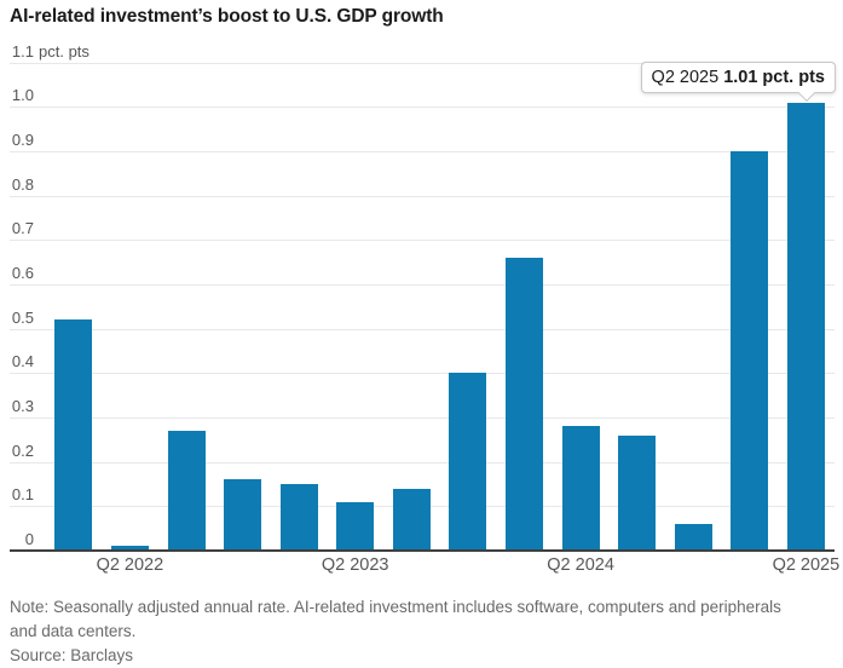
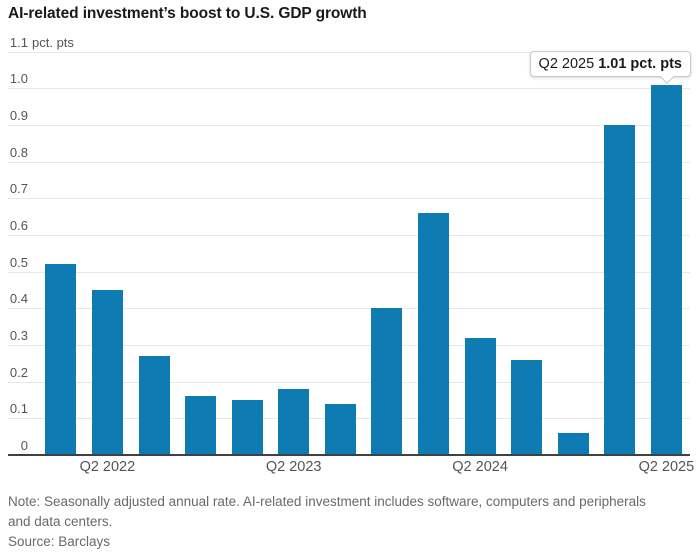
Q2 2022: 0.01 -> 0.45
Q2 2023: 0.11 -> 0.18
Q2 2024: 0.28 -> 0.32
